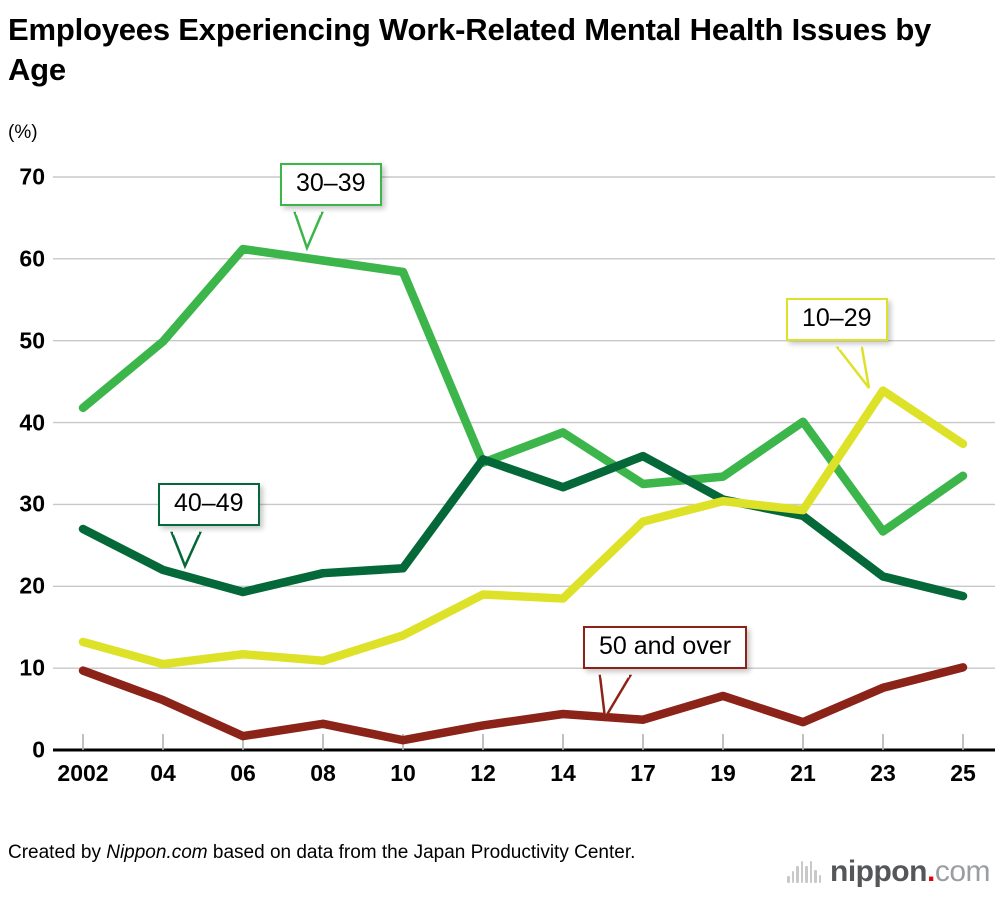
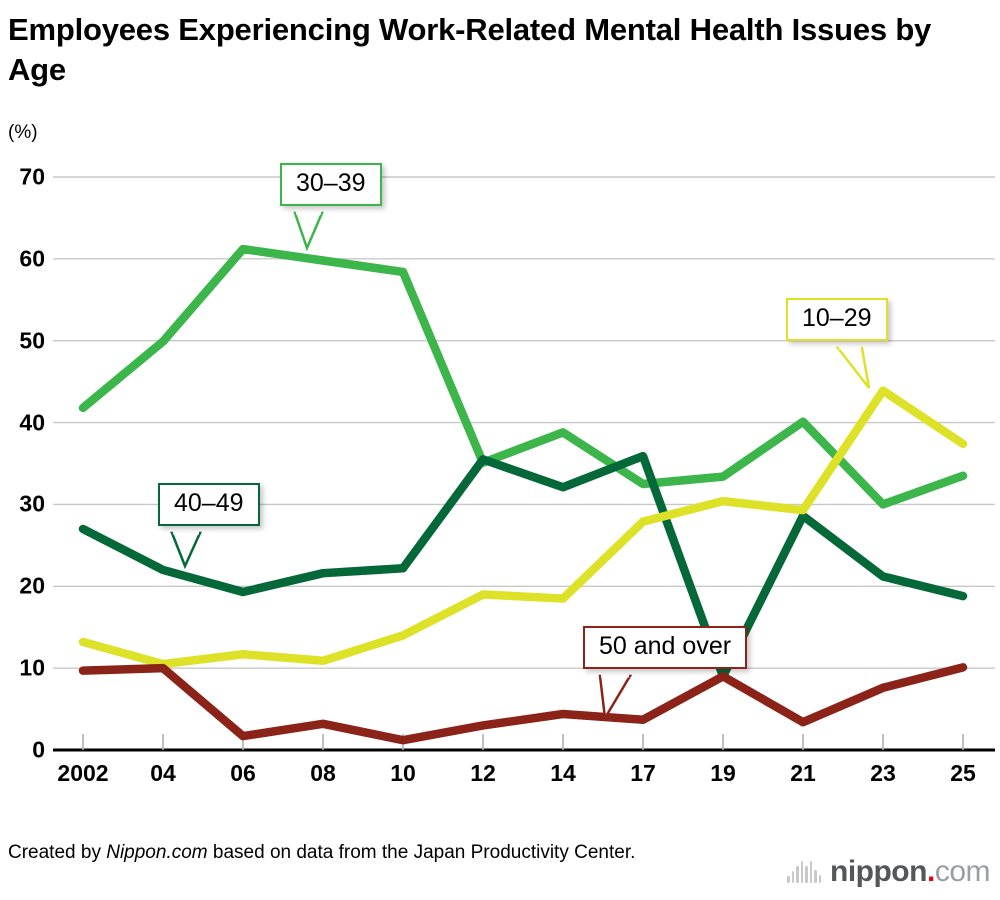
50 and over/04: 6 -> 10
40–49/19: 31 -> 9
50 and over/19: 7 -> 9
30–39/23: 27 -> 30
